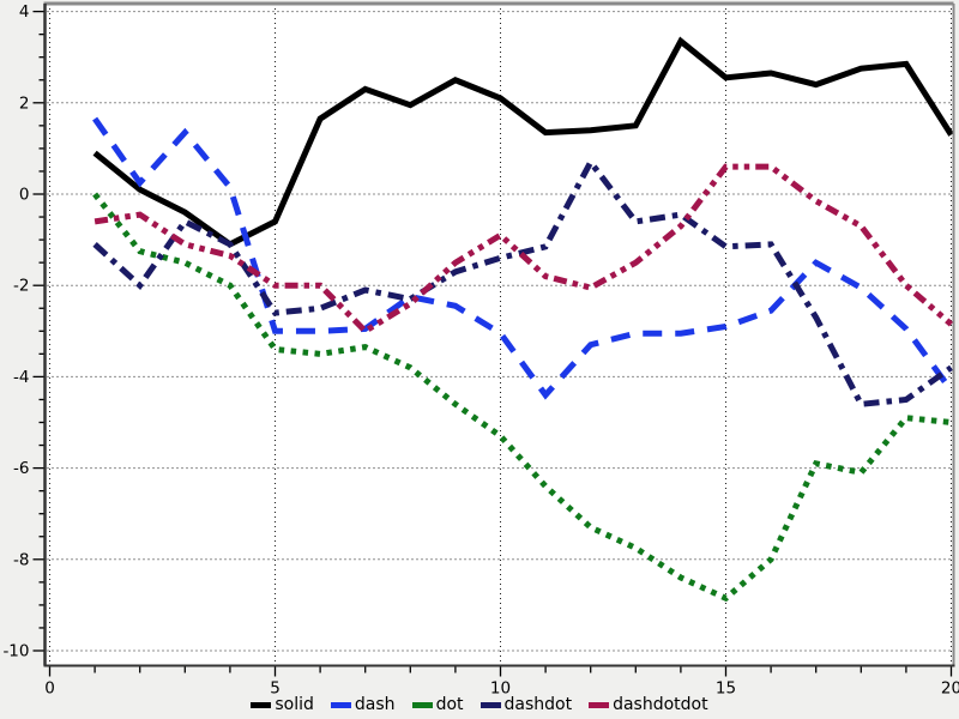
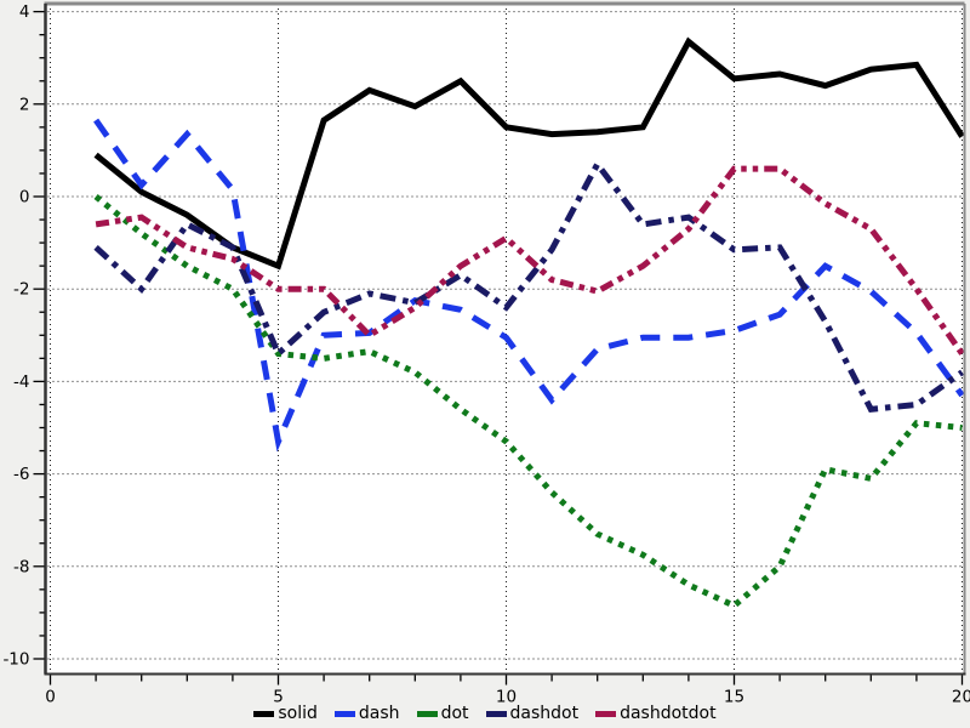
dot/2: -1.2 -> -0.8
solid/5: -0.6 -> -1.5
dash/5: -3.0 -> -5.3
dashdot/5: -2.6 -> -3.4
solid/10: 2.1 -> 1.5
dashdot/10: -1.4 -> -2.4
dashdotdot/20: -2.9 -> -3.4
